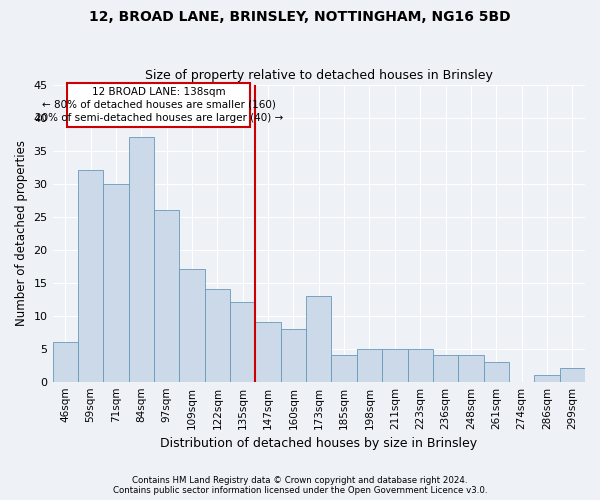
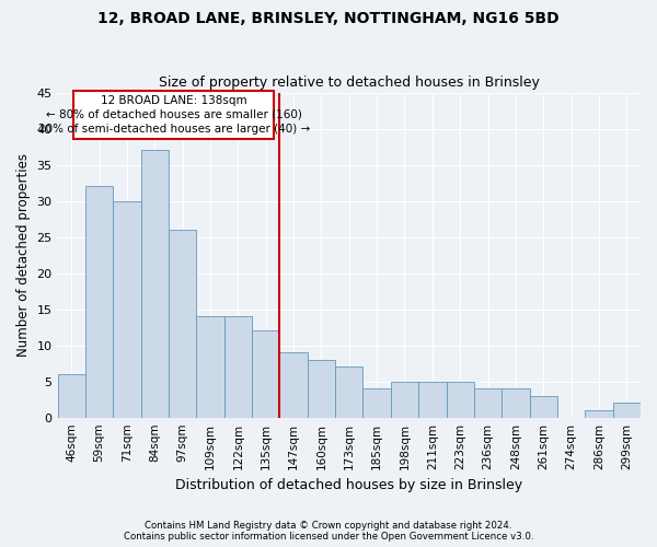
109sqm: 17 -> 14
173sqm: 13 -> 7
